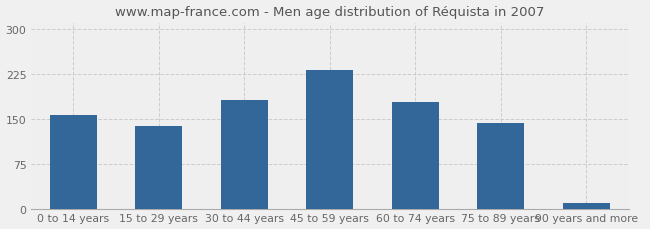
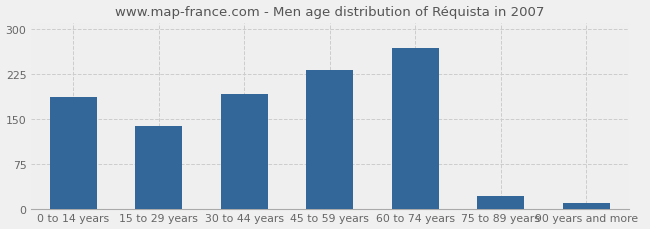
0 to 14 years: 157 -> 186
30 to 44 years: 182 -> 192
60 to 74 years: 178 -> 268
75 to 89 years: 143 -> 22
